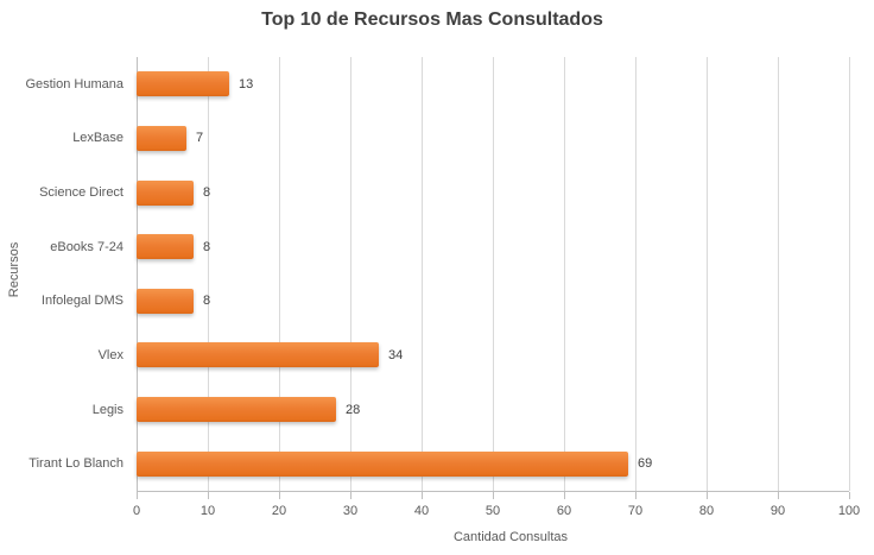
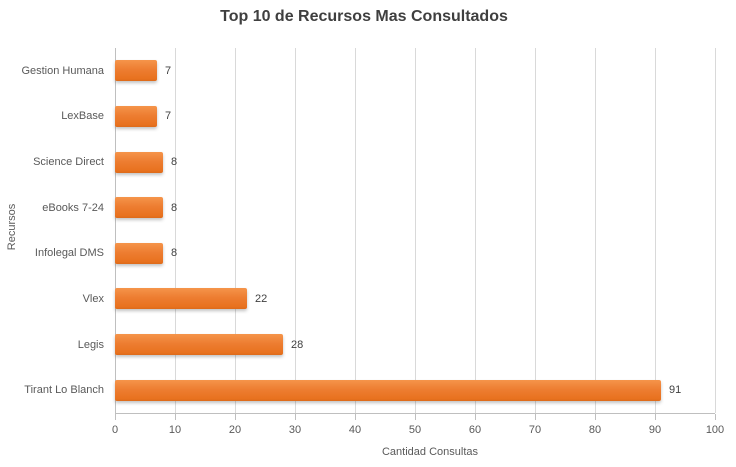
Gestion Humana: 13 -> 7
Vlex: 34 -> 22
Tirant Lo Blanch: 69 -> 91
